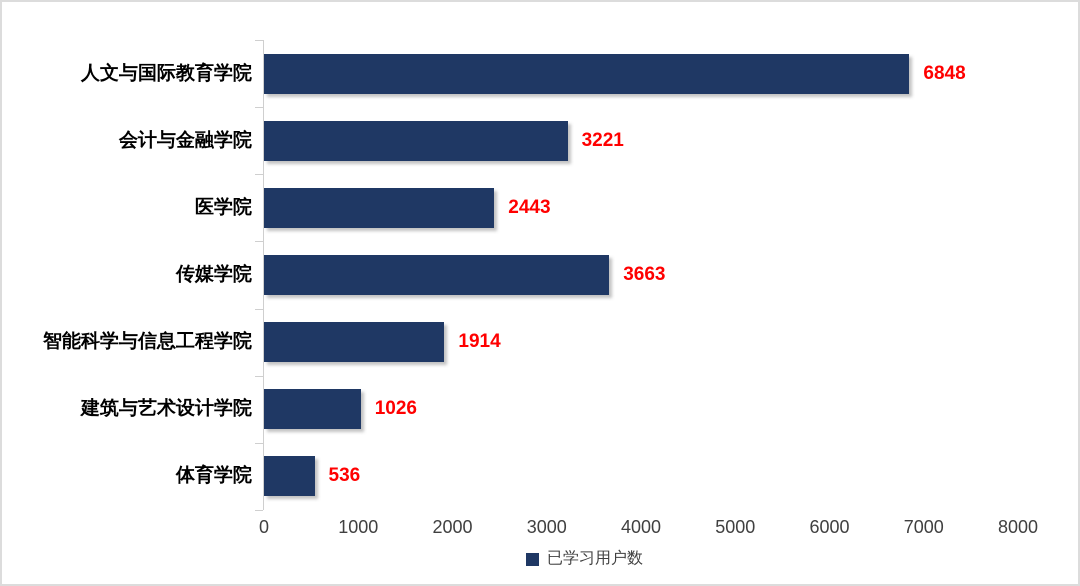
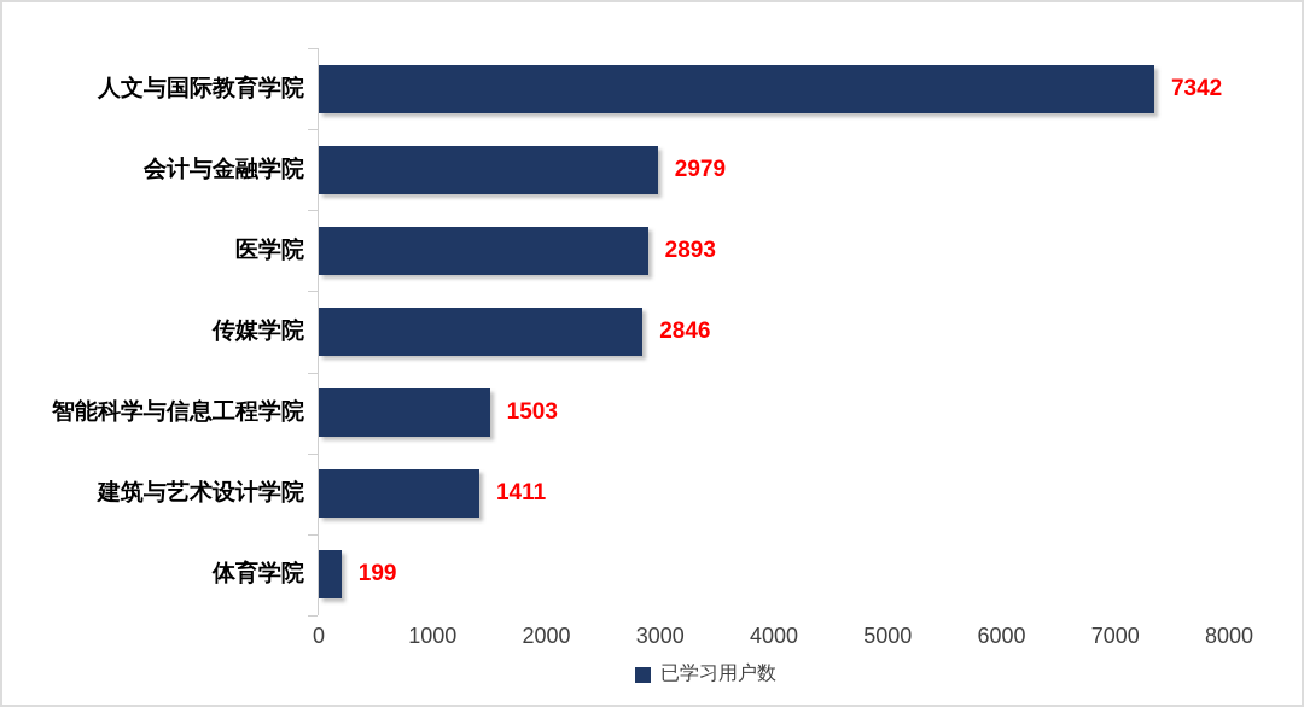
人文与国际教育学院: 6848 -> 7342
会计与金融学院: 3221 -> 2979
医学院: 2443 -> 2893
传媒学院: 3663 -> 2846
智能科学与信息工程学院: 1914 -> 1503
建筑与艺术设计学院: 1026 -> 1411
体育学院: 536 -> 199
